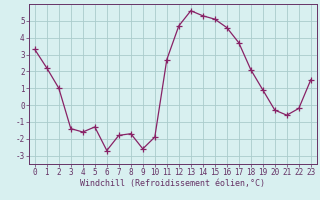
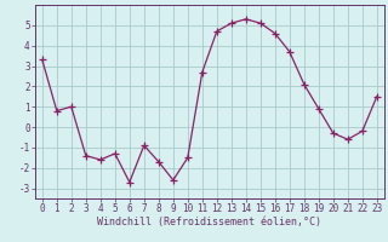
1: 2.2 -> 0.8
7: -1.8 -> -0.9
10: -1.9 -> -1.5
13: 5.6 -> 5.1
